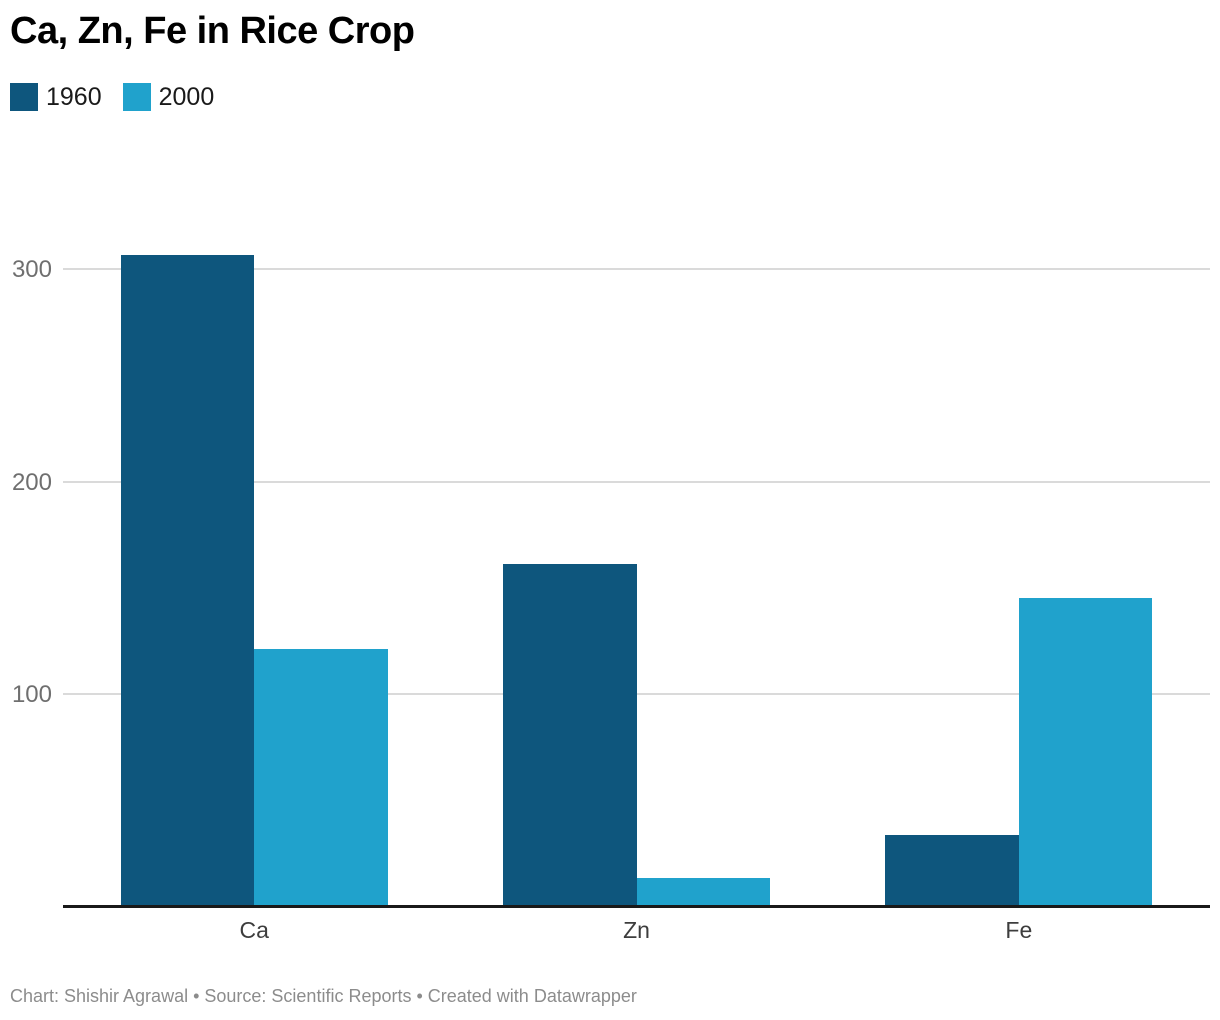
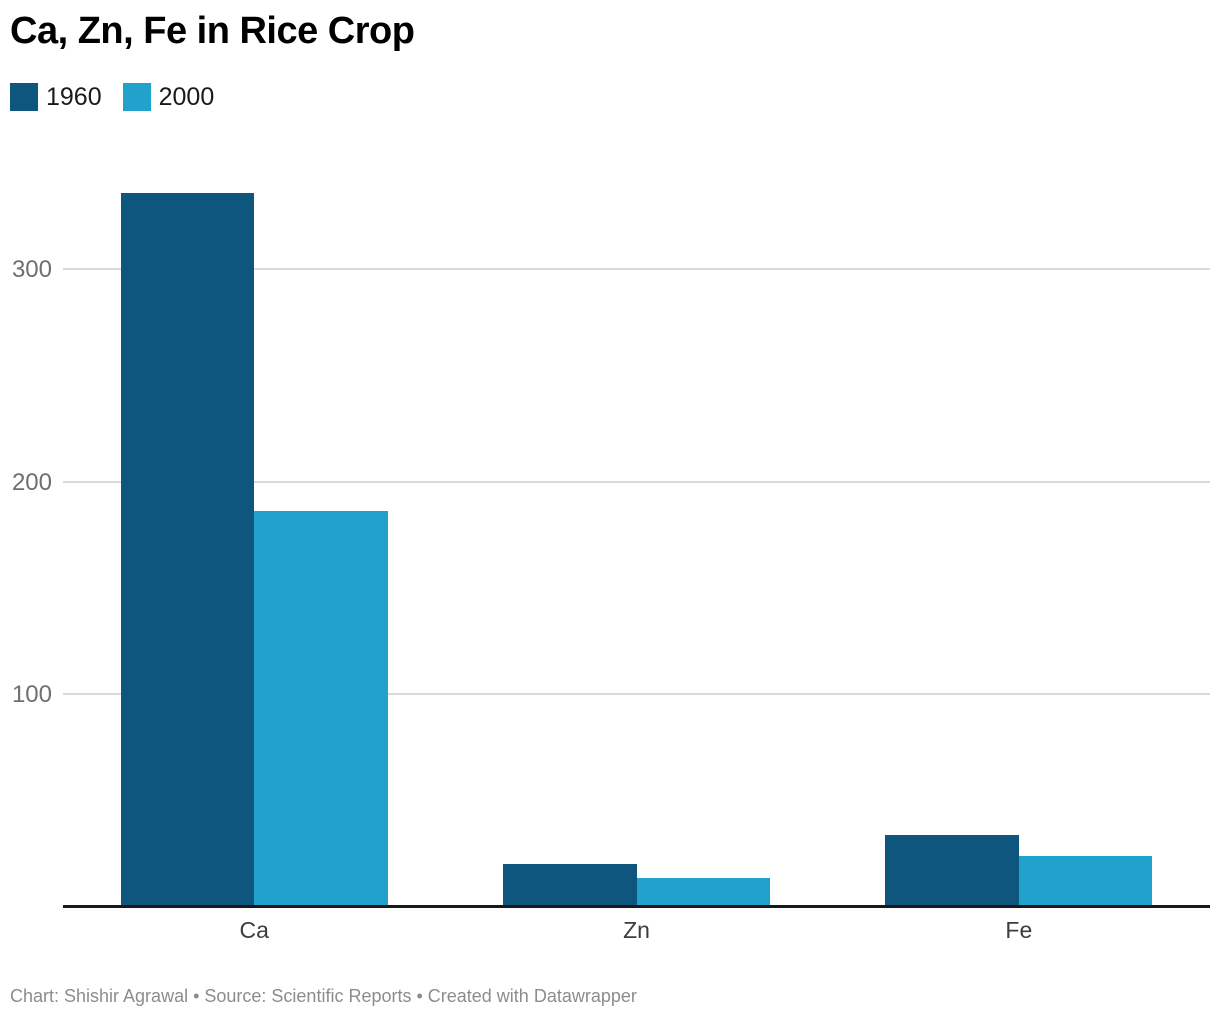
1960/Ca: 307 -> 336
2000/Ca: 121 -> 186
1960/Zn: 161 -> 20
2000/Fe: 145 -> 24
